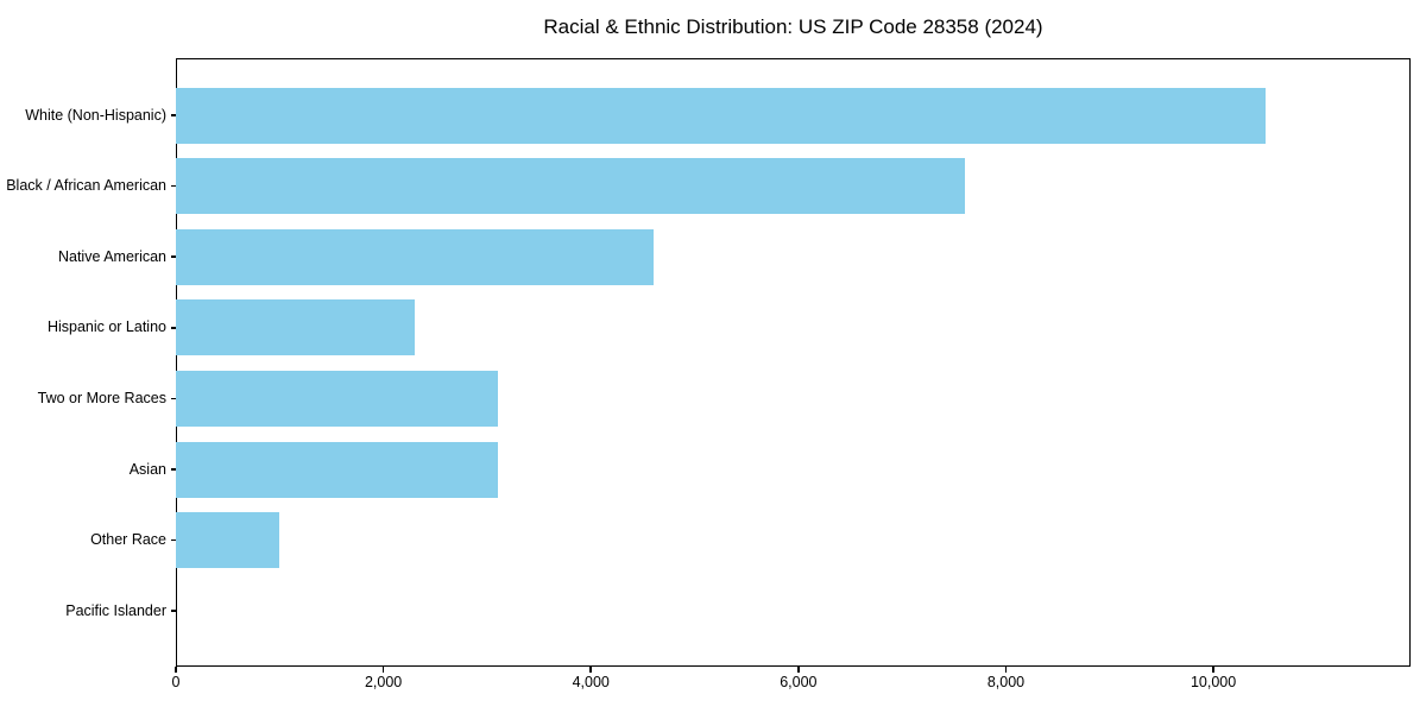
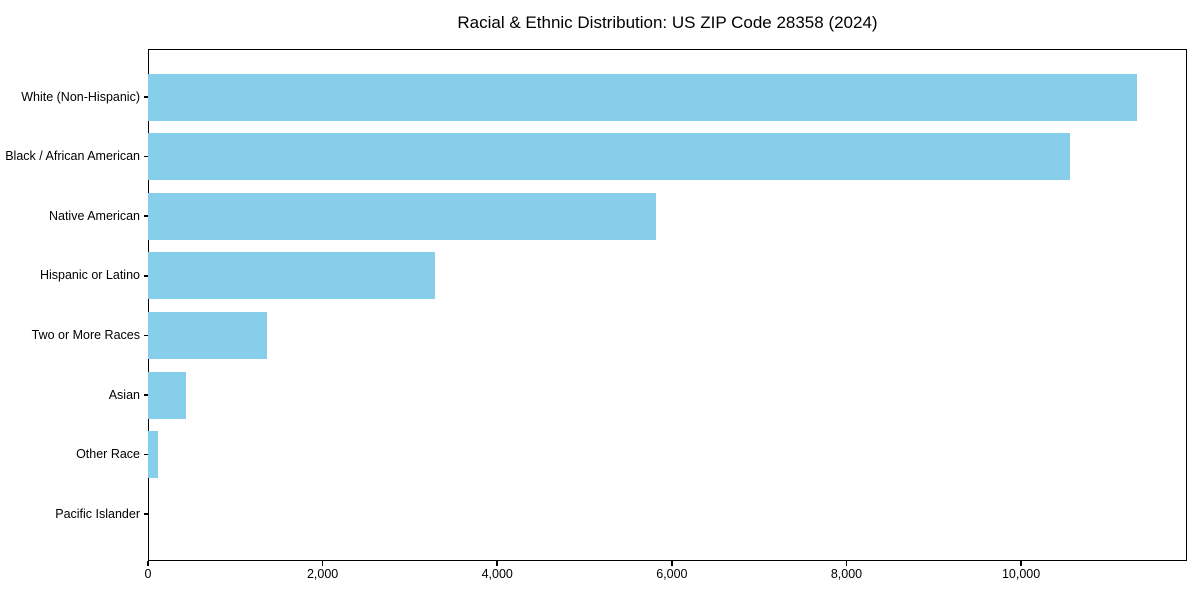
White (Non-Hispanic): 10500 -> 11300
Black / African American: 7600 -> 10600
Native American: 4600 -> 5800
Hispanic or Latino: 2300 -> 3300
Two or More Races: 3100 -> 1400
Asian: 3100 -> 400
Other Race: 1000 -> 100
